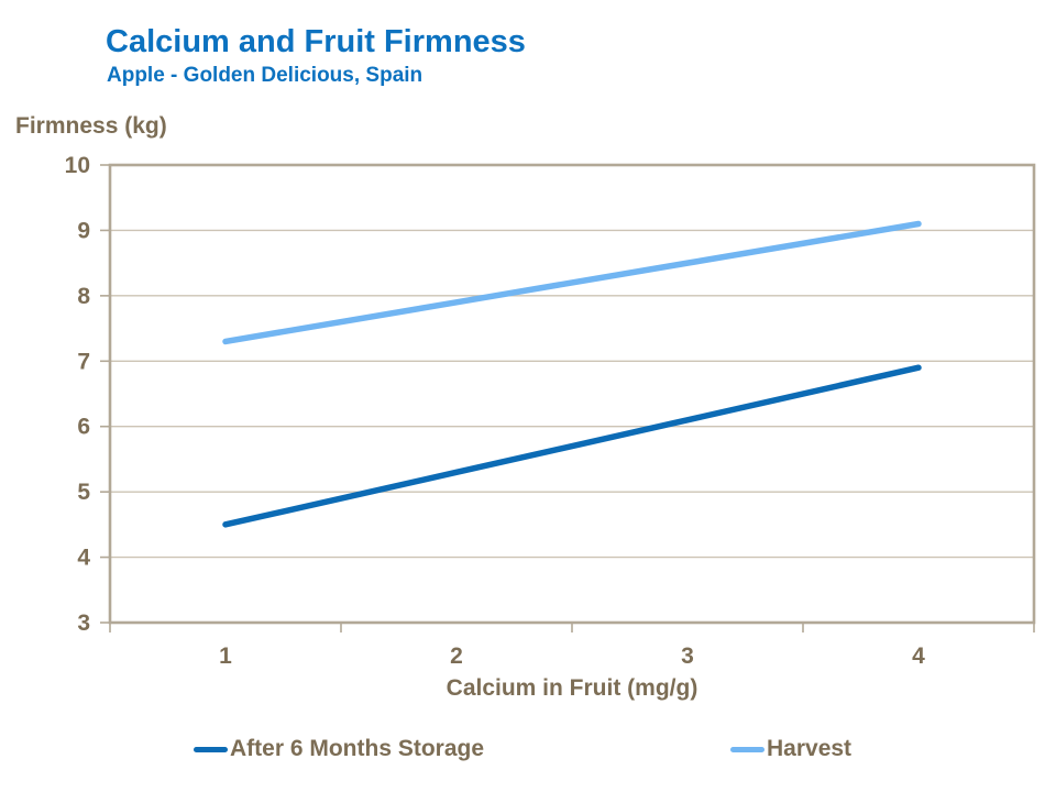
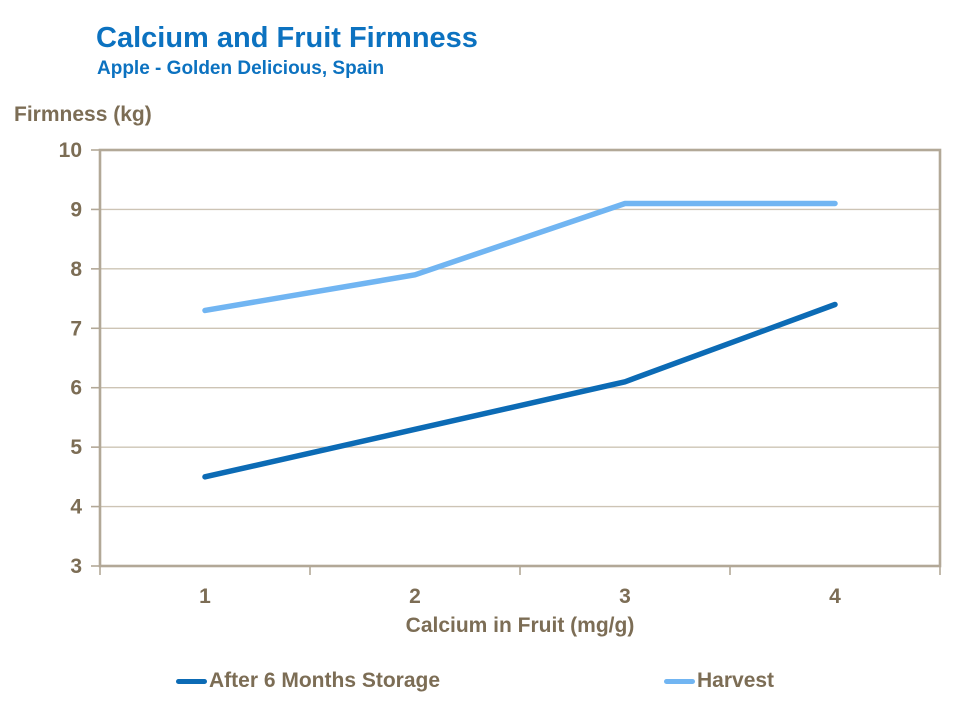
Harvest/3: 8.5 -> 9.1
After 6 Months Storage/4: 6.9 -> 7.4
